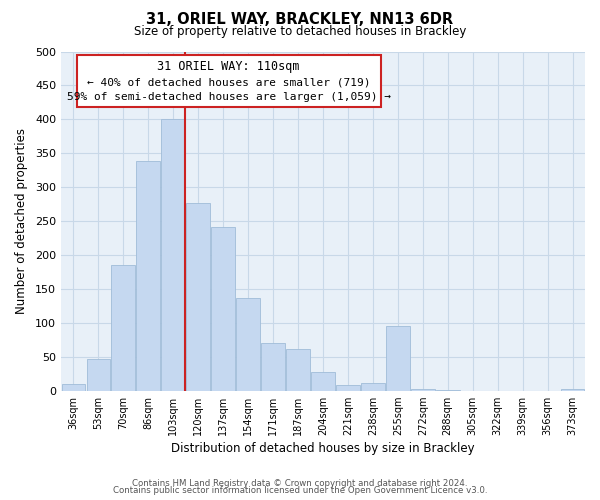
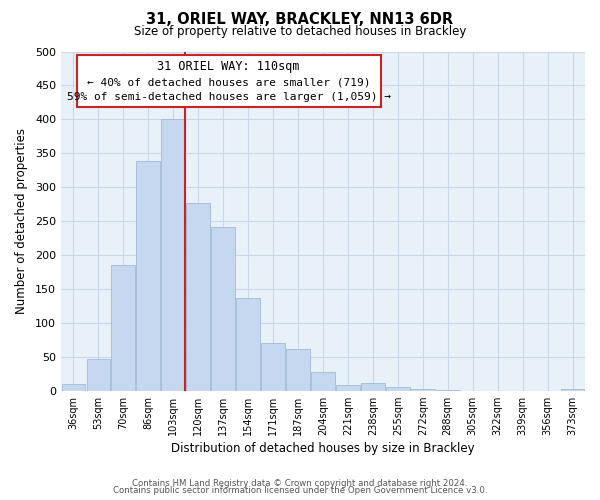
255sqm: 96 -> 5
